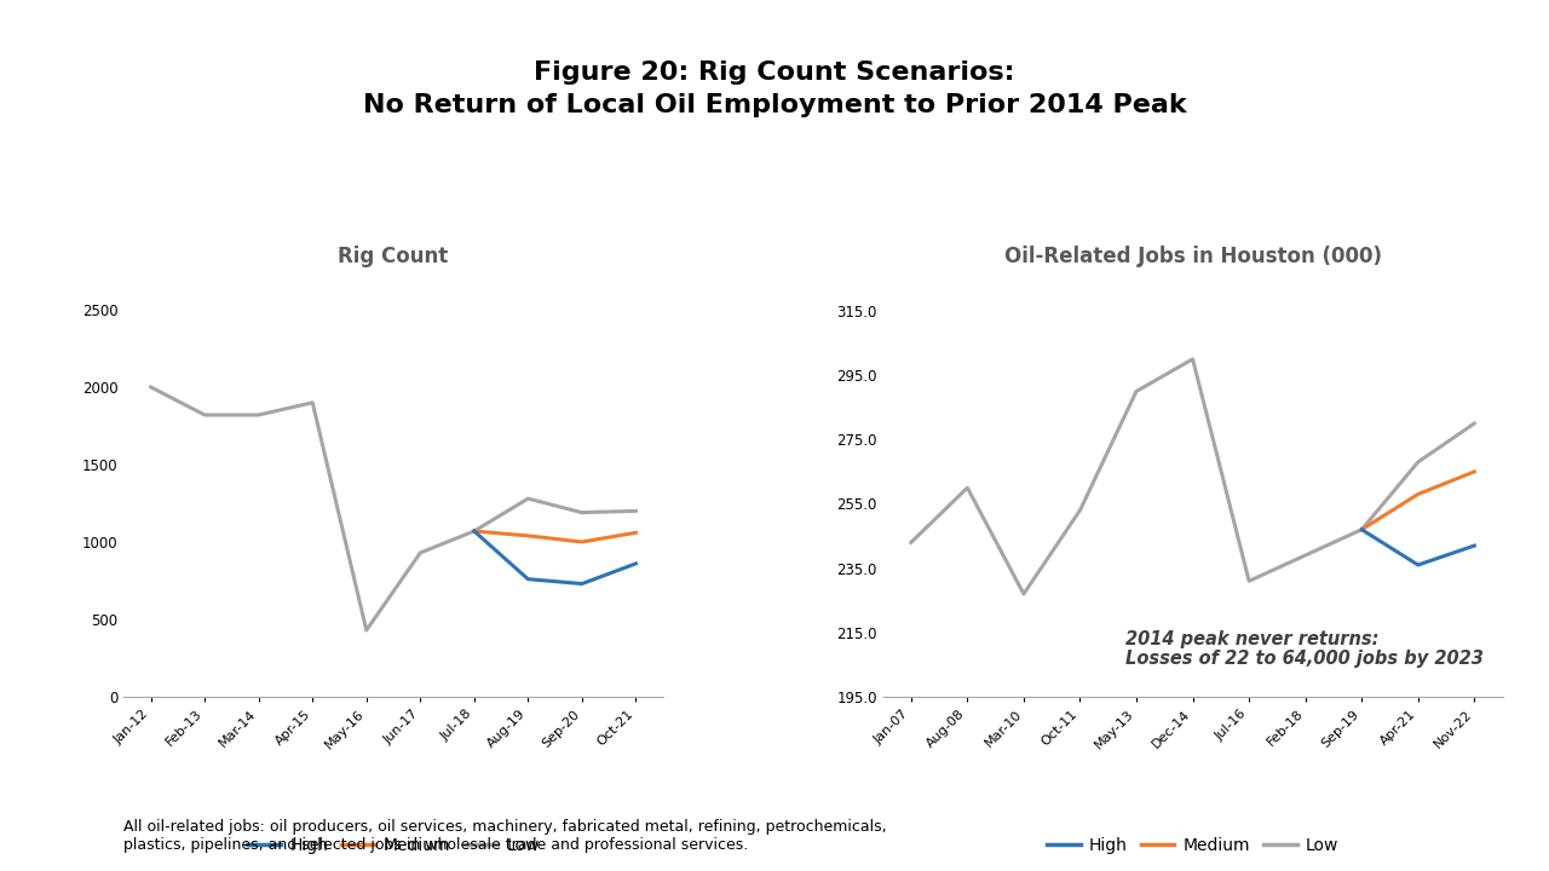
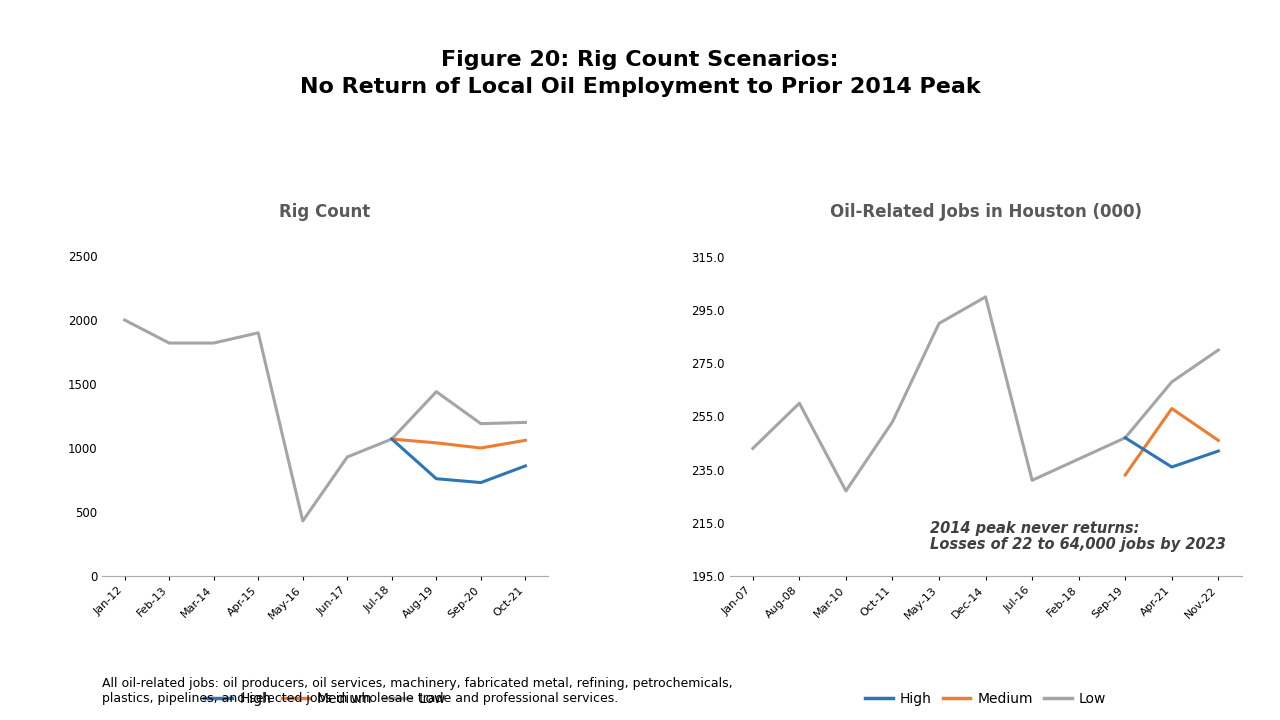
Rig Count/Low/Aug-19: 1280 -> 1440
Oil-Related Jobs in Houston (000)/Medium/Sep-19: 247 -> 233
Oil-Related Jobs in Houston (000)/Medium/Nov-22: 265 -> 246
